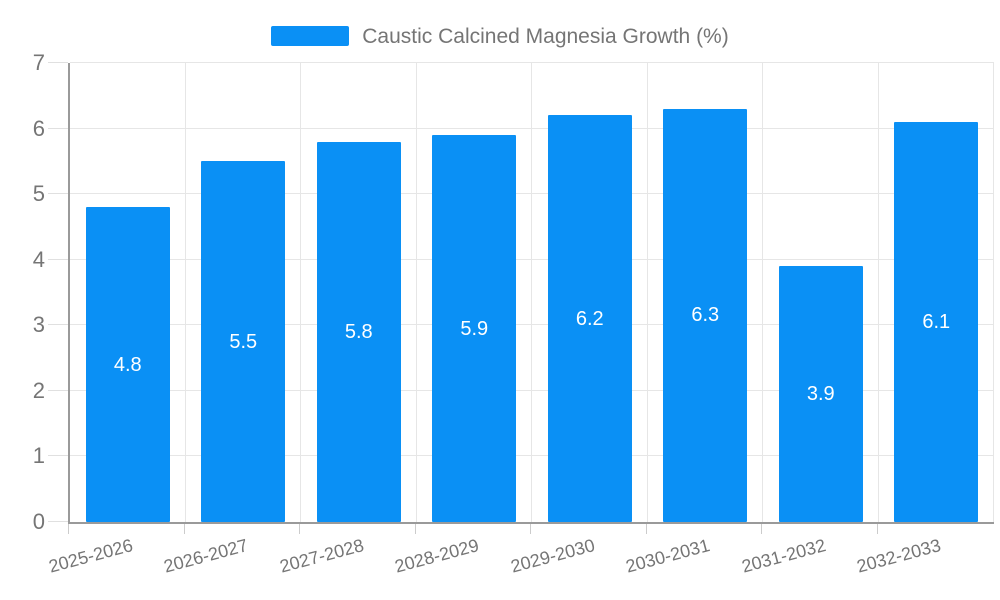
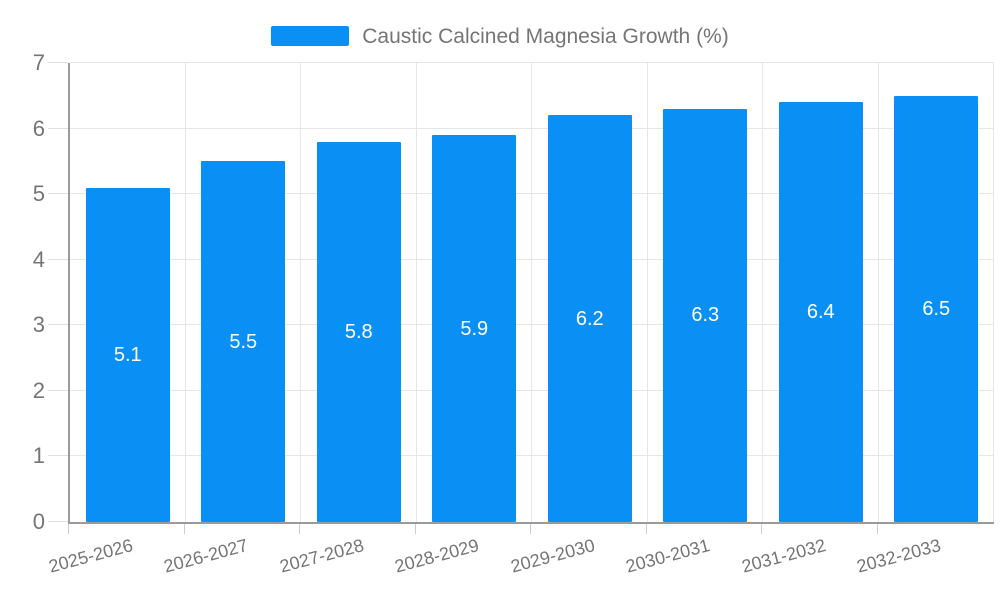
2025-2026: 4.8 -> 5.1
2031-2032: 3.9 -> 6.4
2032-2033: 6.1 -> 6.5
